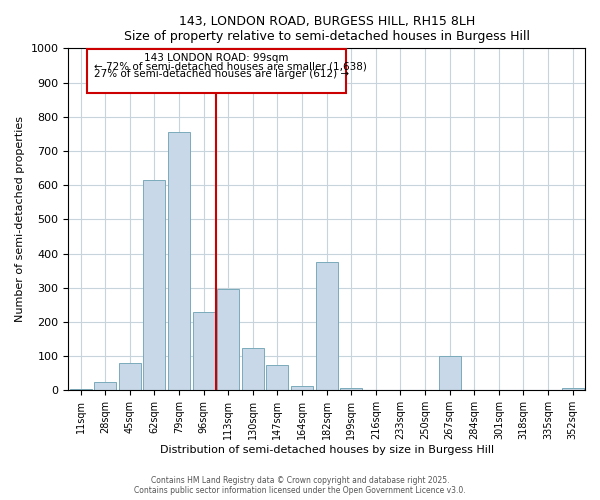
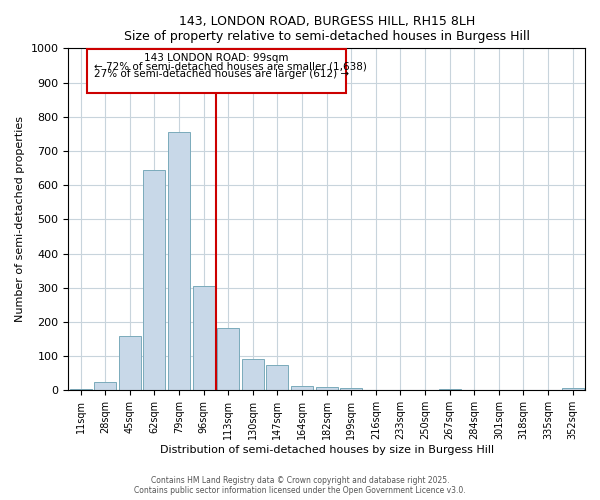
45sqm: 80 -> 160
62sqm: 615 -> 645
96sqm: 230 -> 305
113sqm: 295 -> 182
130sqm: 125 -> 92
182sqm: 375 -> 10
267sqm: 100 -> 5
